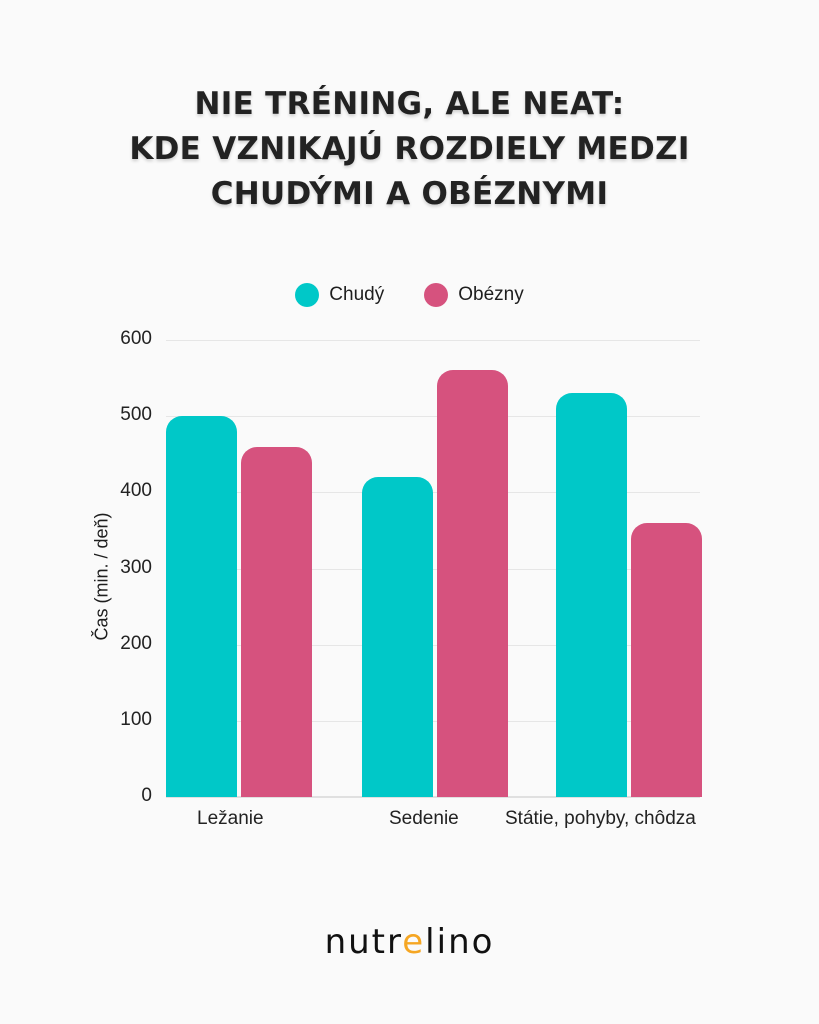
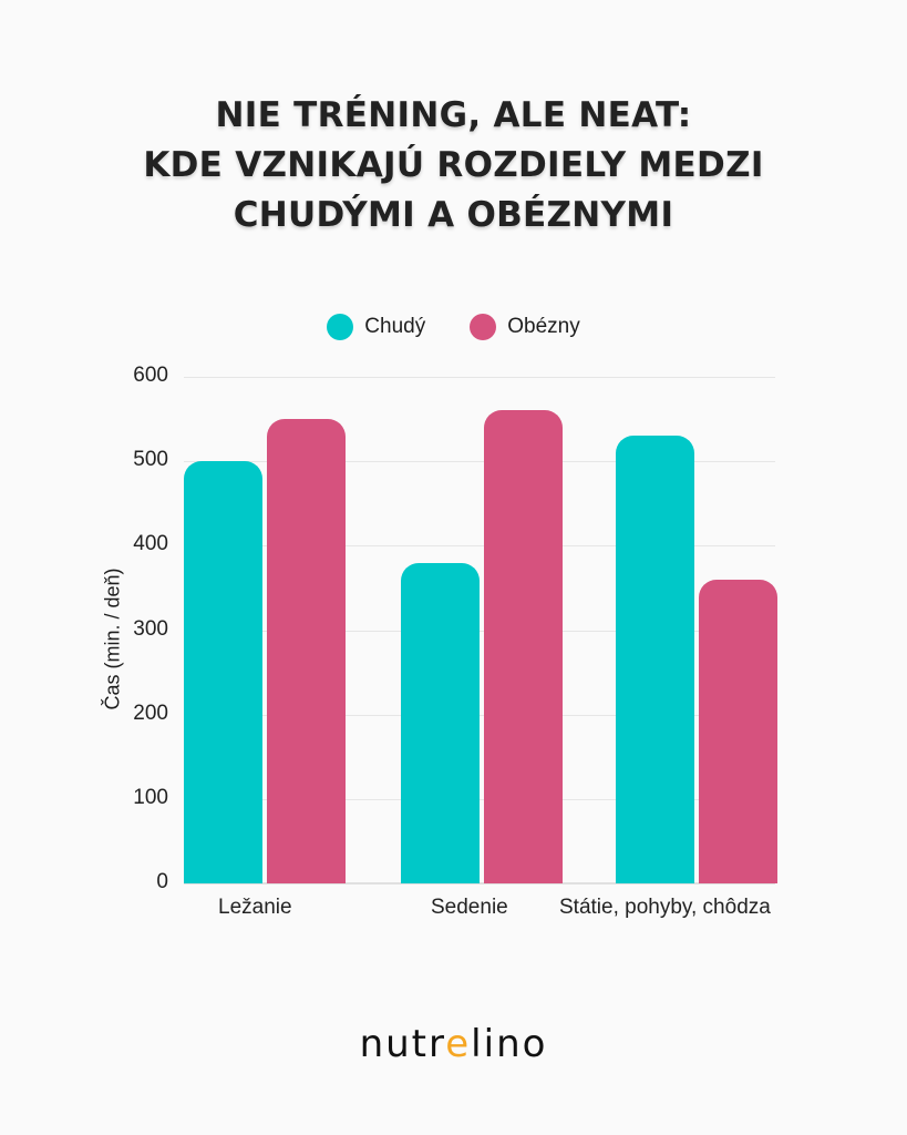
Obézny/Ležanie: 460 -> 550
Chudý/Sedenie: 420 -> 380
